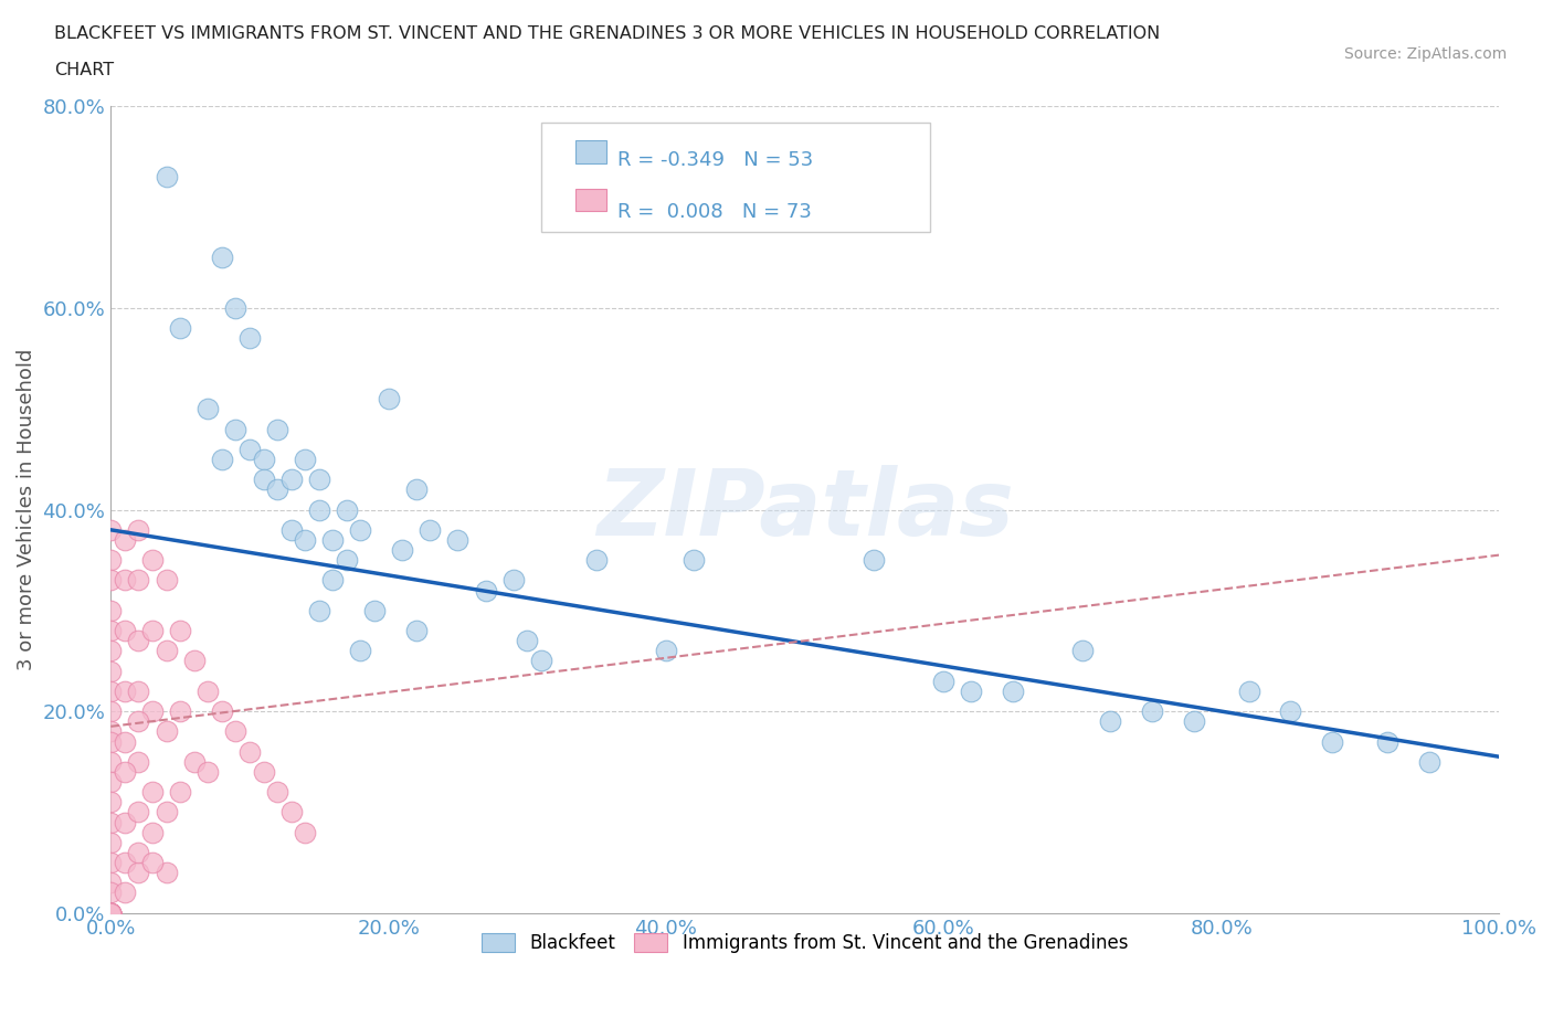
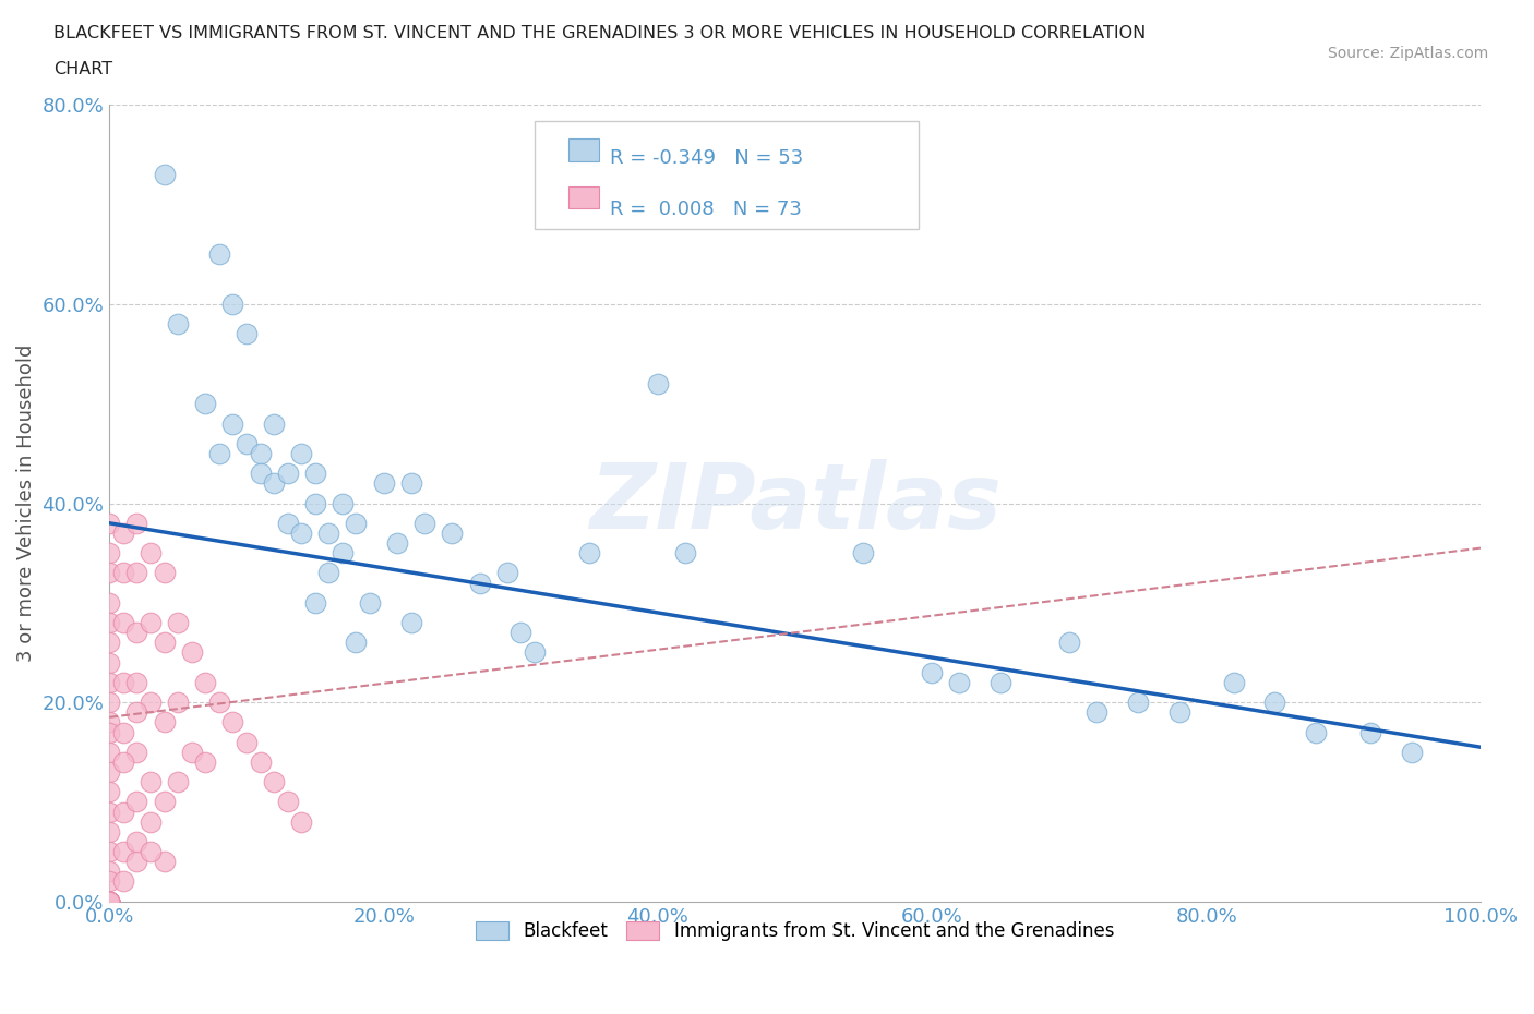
Blackfeet/20.0%: 51% -> 42%
Blackfeet/40.0%: 26% -> 52%
